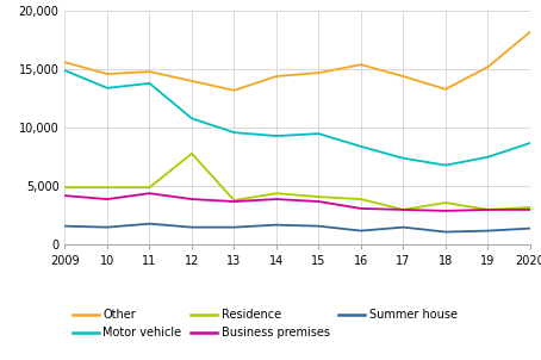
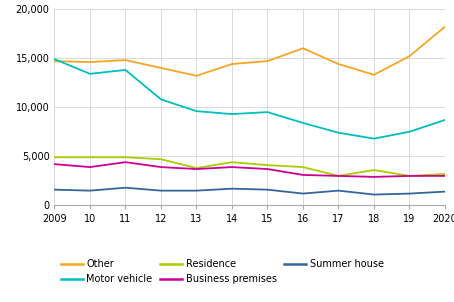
Other/2009: 15,600 -> 14,700
Residence/12: 7,800 -> 4,700
Other/16: 15,400 -> 16,000
